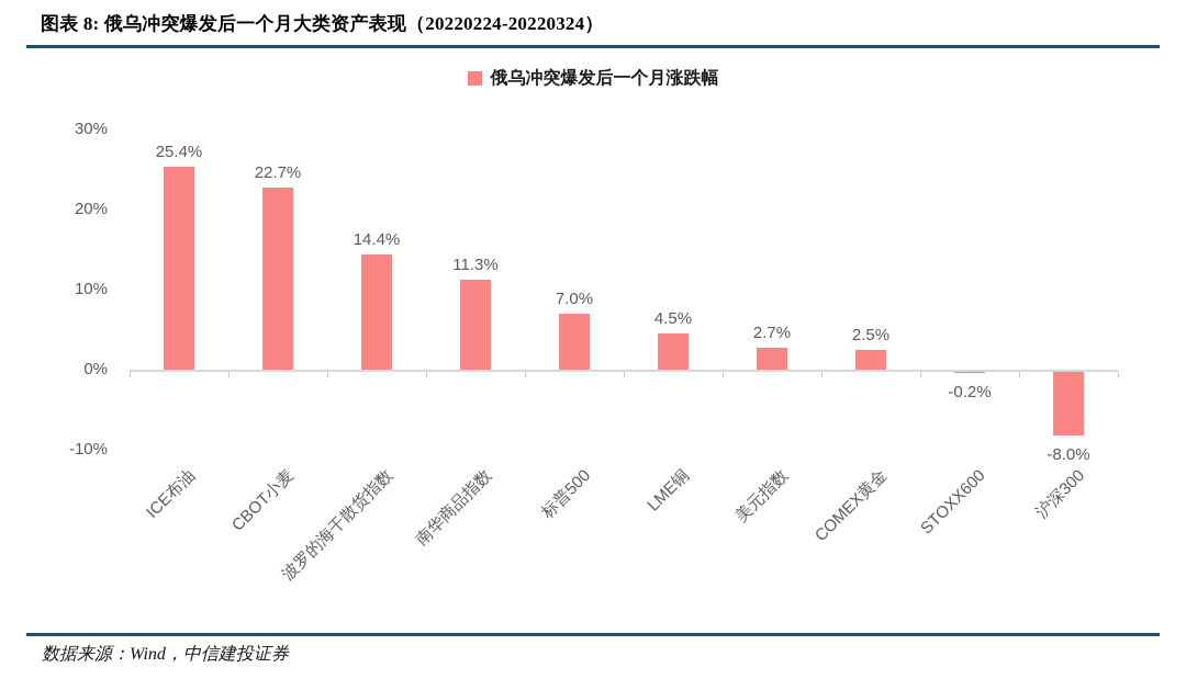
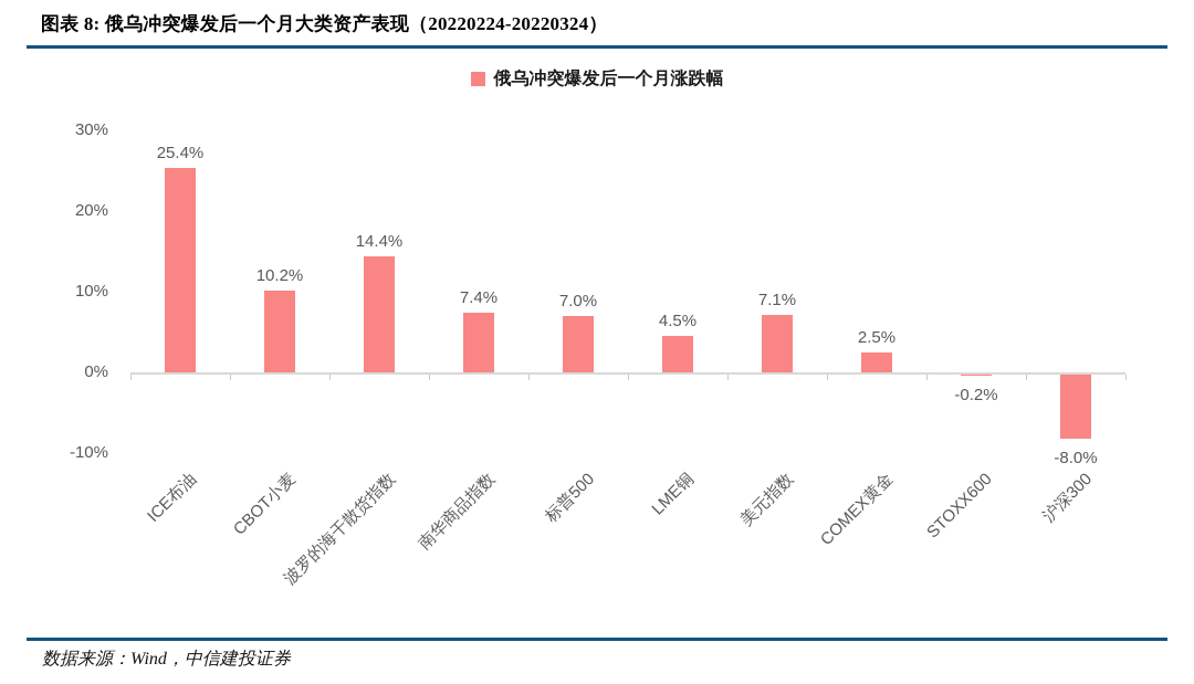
CBOT小麦: 22.7% -> 10.2%
南华商品指数: 11.3% -> 7.4%
美元指数: 2.7% -> 7.1%
